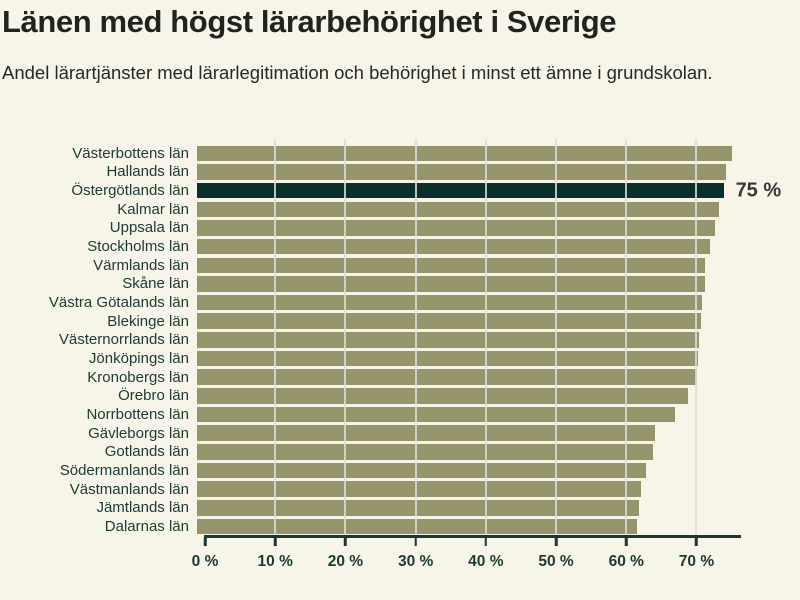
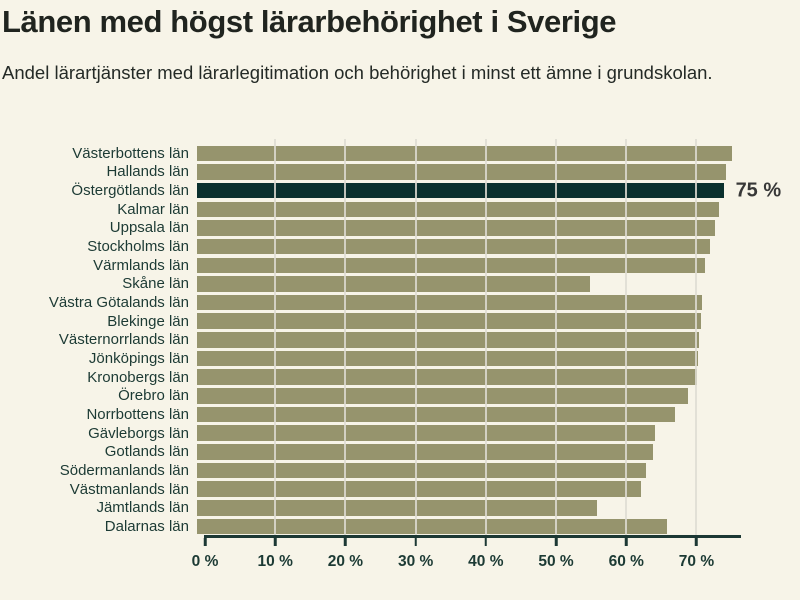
Skåne län: 72% -> 56%
Jämtlands län: 63% -> 57%
Dalarnas län: 63% -> 67%
